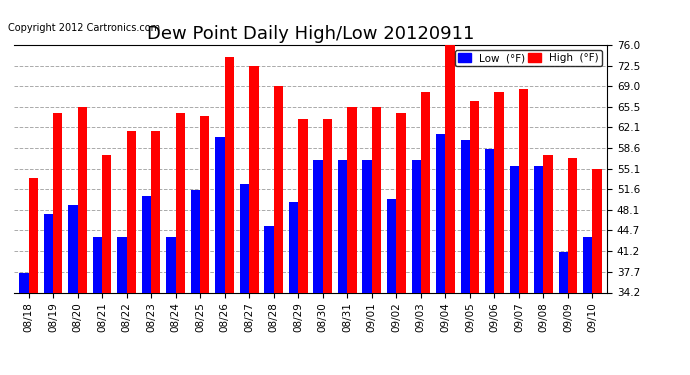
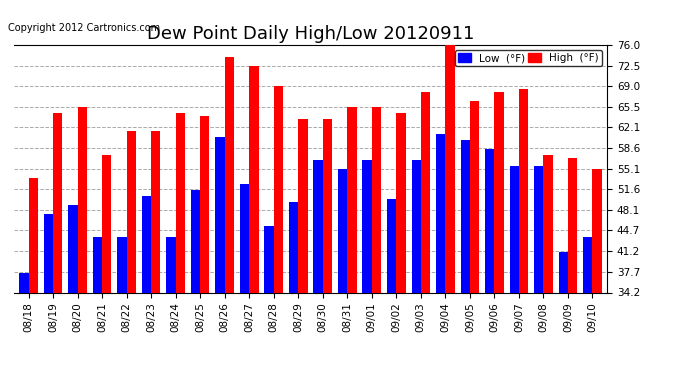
Low (°F)/08/31: 56.5 -> 55.0
